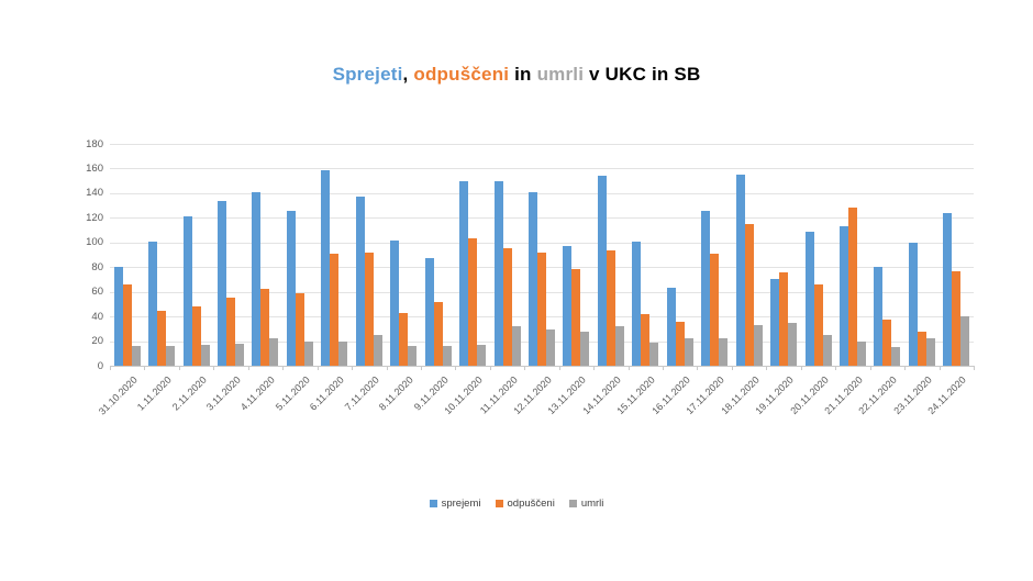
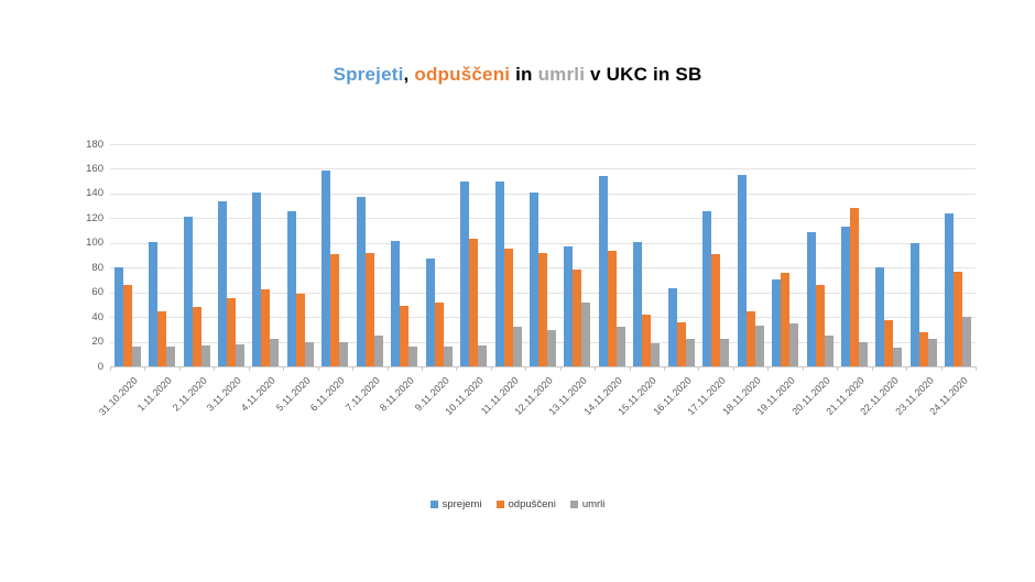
odpuščeni/8.11.2020: 43 -> 49
umrli/13.11.2020: 28 -> 52
odpuščeni/18.11.2020: 115 -> 45
